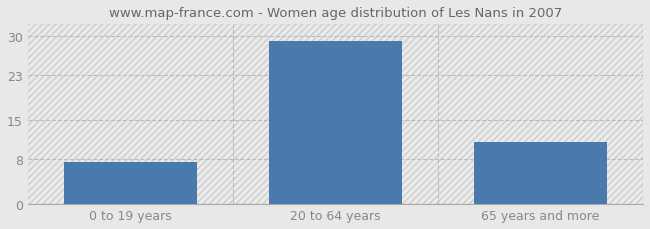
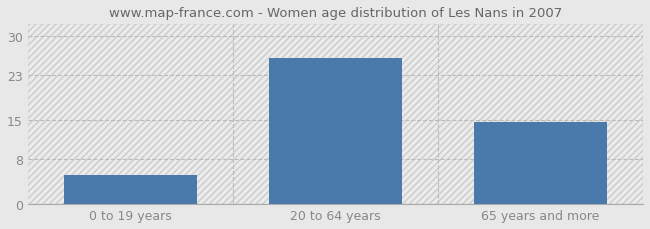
0 to 19 years: 7.5 -> 5.2
20 to 64 years: 29.0 -> 26.0
65 years and more: 11.0 -> 14.6
